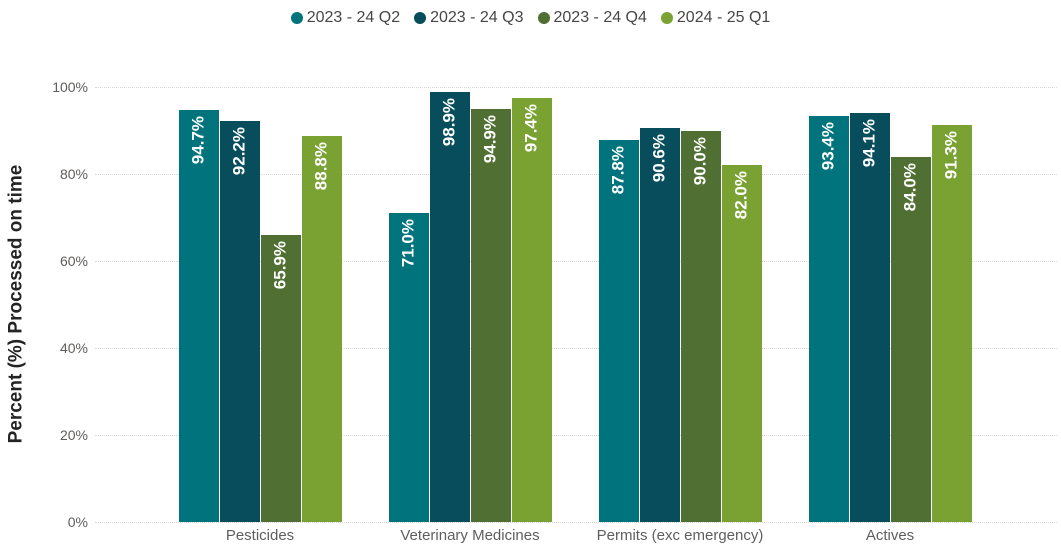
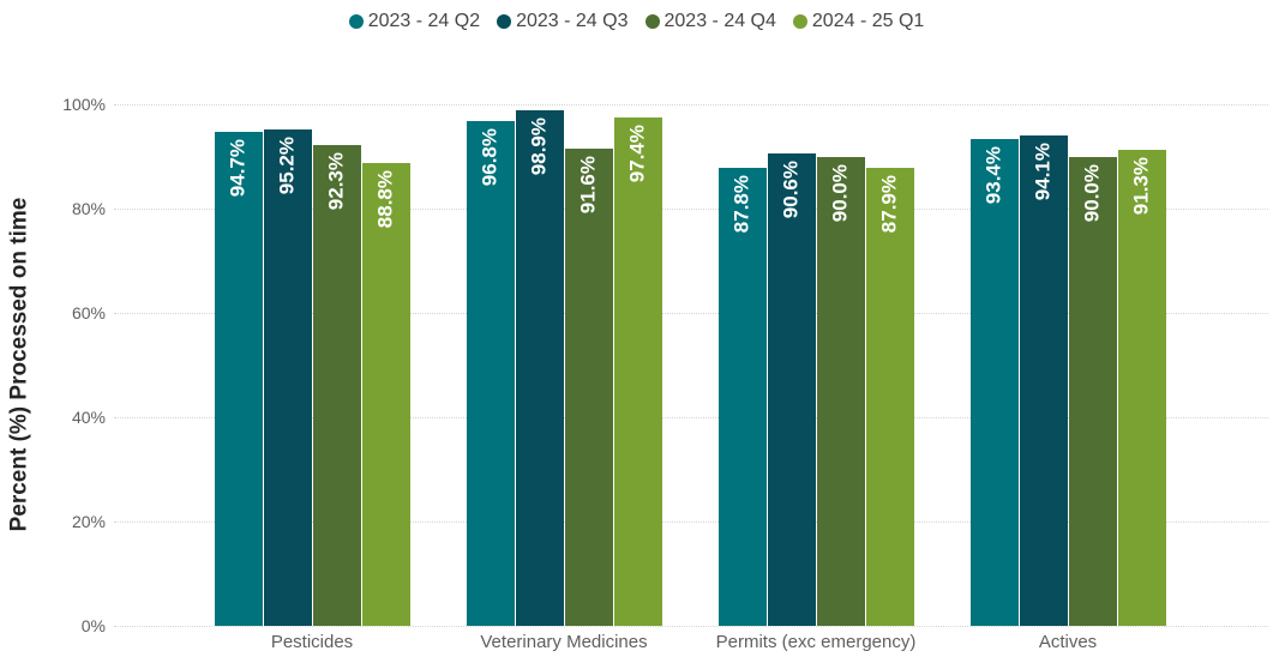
2023 - 24 Q3/Pesticides: 92.2% -> 95.2%
2023 - 24 Q4/Pesticides: 65.9% -> 92.3%
2023 - 24 Q2/Veterinary Medicines: 71.0% -> 96.8%
2023 - 24 Q4/Veterinary Medicines: 94.9% -> 91.6%
2024 - 25 Q1/Permits (exc emergency): 82.0% -> 87.9%
2023 - 24 Q4/Actives: 84.0% -> 90.0%
